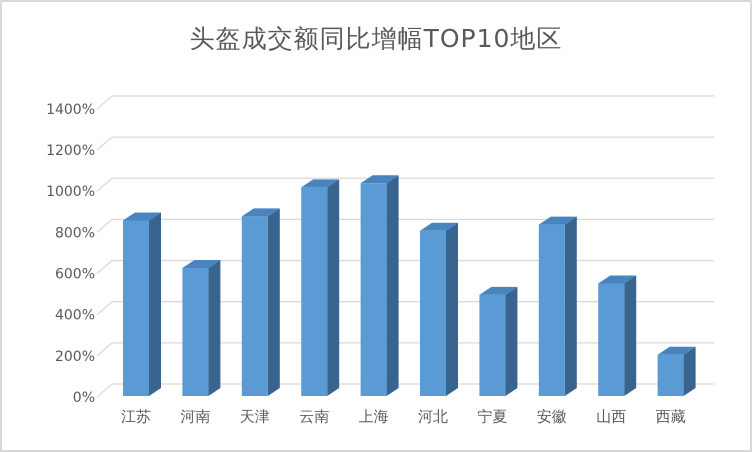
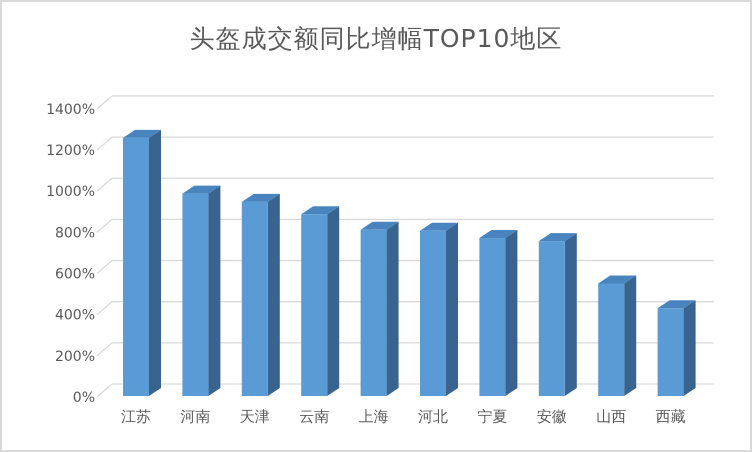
江苏: 850% -> 1250%
河南: 620% -> 980%
天津: 870% -> 940%
云南: 1010% -> 880%
上海: 1030% -> 800%
宁夏: 490% -> 760%
安徽: 830% -> 750%
西藏: 200% -> 420%
